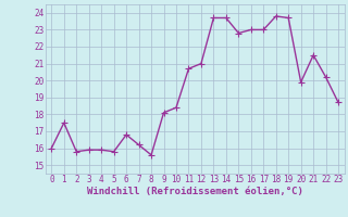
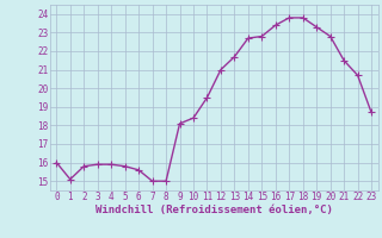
1: 17.5 -> 15.1
6: 16.8 -> 15.6
7: 16.2 -> 15.0
8: 15.6 -> 15.0
11: 20.7 -> 19.5
13: 23.7 -> 21.7
14: 23.7 -> 22.7
16: 23.0 -> 23.4
17: 23.0 -> 23.8
19: 23.7 -> 23.3
20: 19.9 -> 22.8
22: 20.2 -> 20.7
